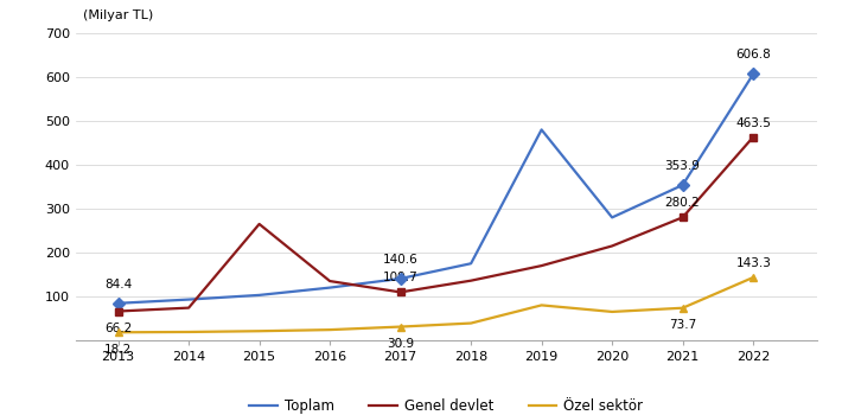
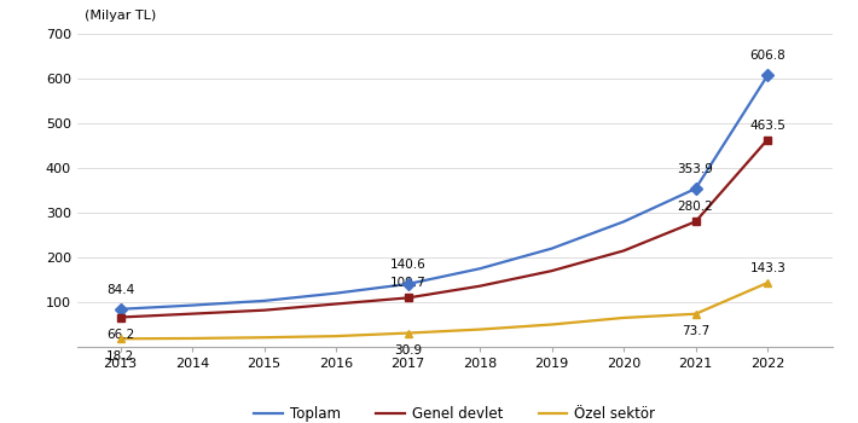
Genel devlet/2015: 265 -> 82
Genel devlet/2016: 135 -> 96
Toplam/2019: 480 -> 220
Özel sektör/2019: 80 -> 50
